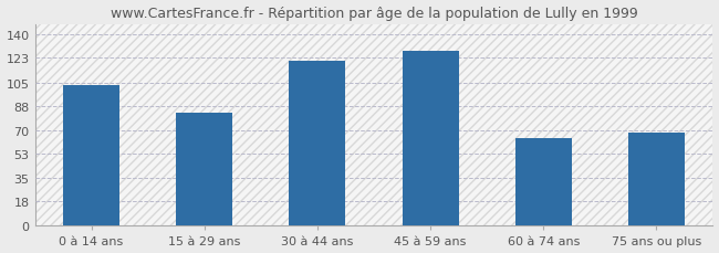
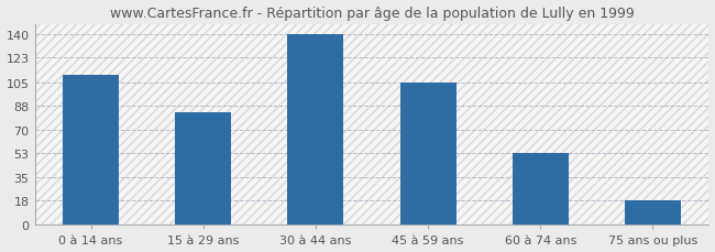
0 à 14 ans: 103 -> 110
30 à 44 ans: 121 -> 140
45 à 59 ans: 128 -> 105
60 à 74 ans: 64 -> 53
75 ans ou plus: 68 -> 18
